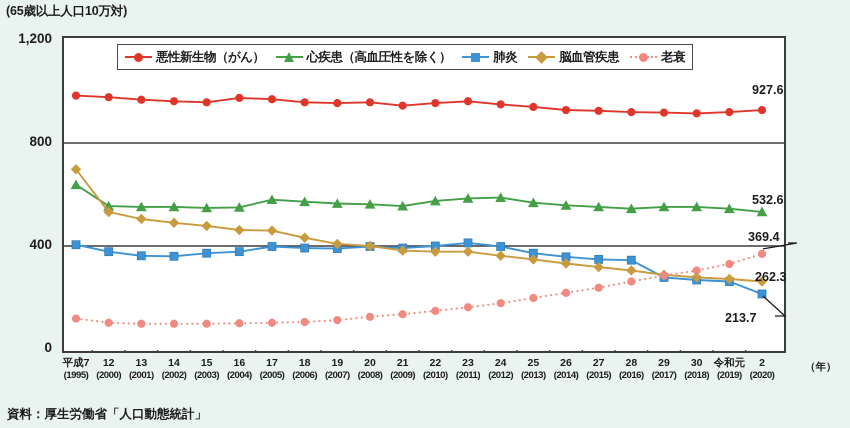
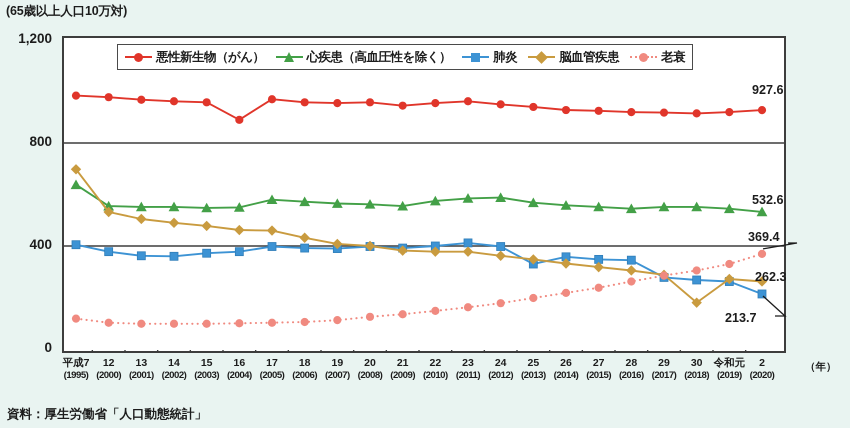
悪性新生物（がん）/16: 980 -> 890
肺炎/25: 370 -> 330
脳血管疾患/30: 280 -> 180
